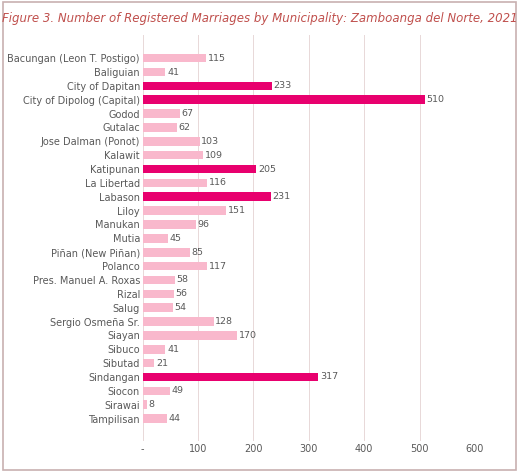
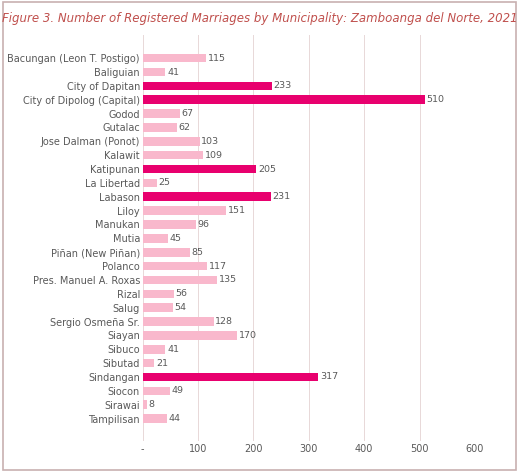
La Libertad: 116 -> 25
Pres. Manuel A. Roxas: 58 -> 135
